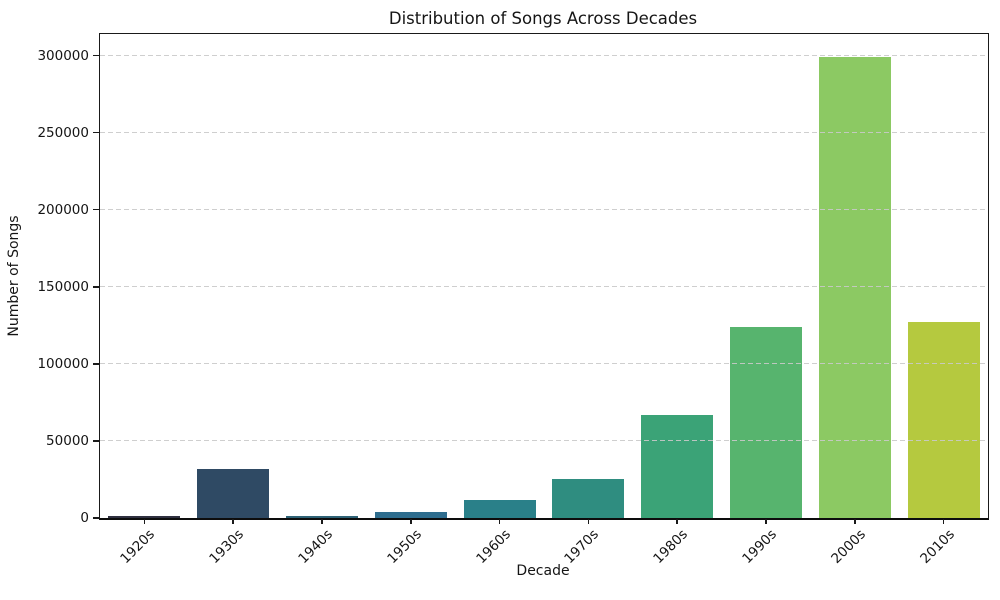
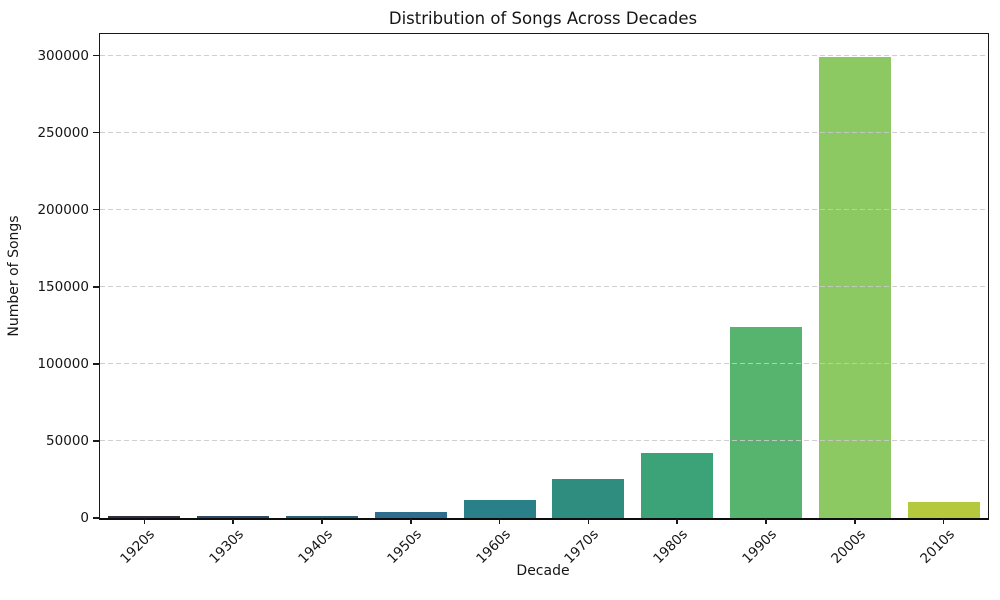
1930s: 32000 -> 1000
1980s: 67000 -> 42000
2010s: 127000 -> 10000
